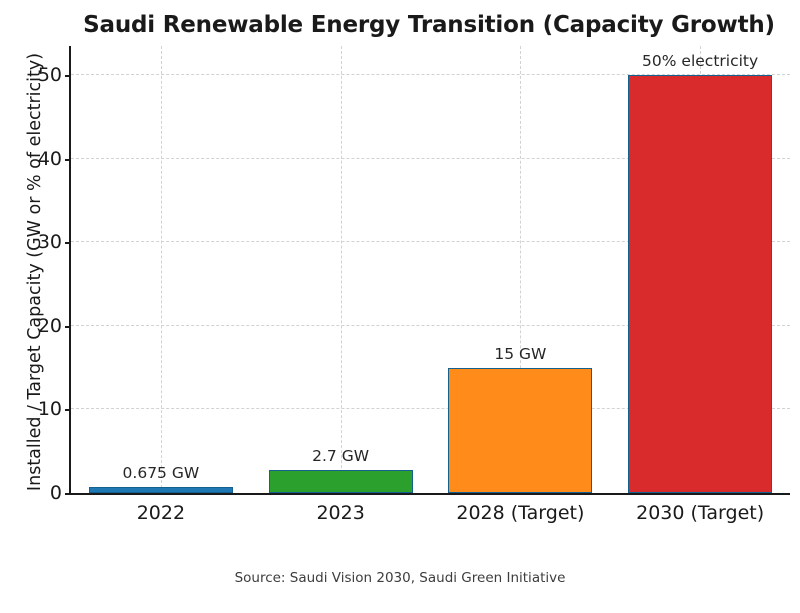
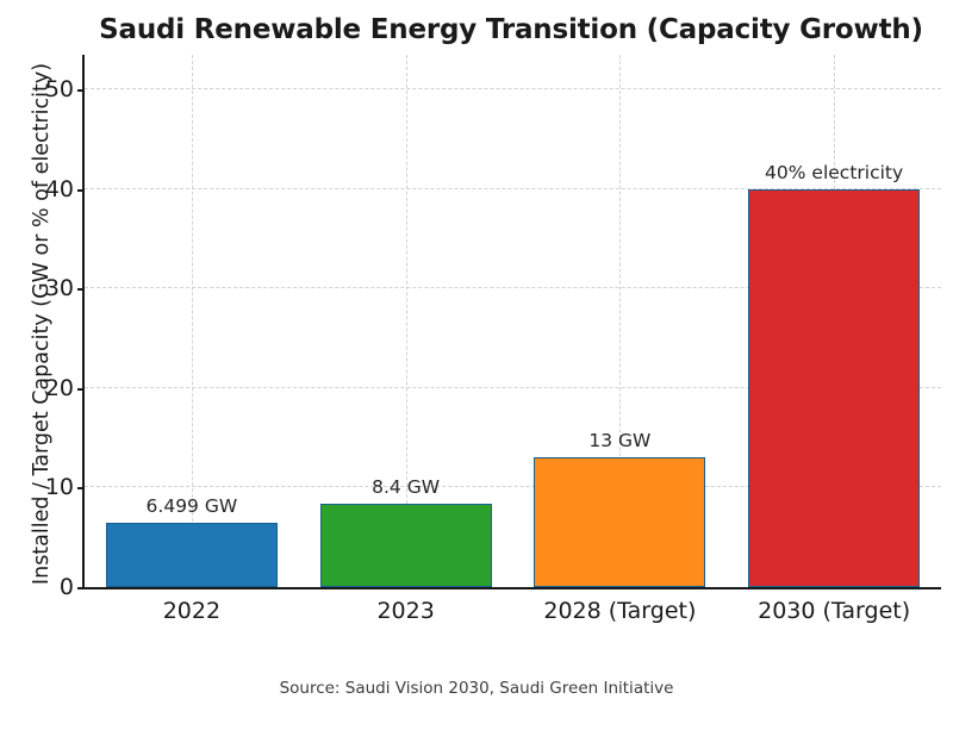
2022: 0.675 -> 6.499
2023: 2.7 -> 8.4
2028 (Target): 15 -> 13
2030 (Target): 50% -> 40%
